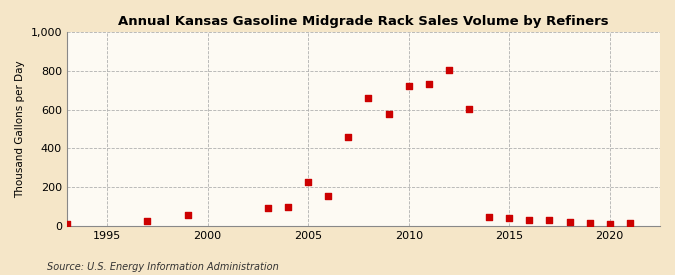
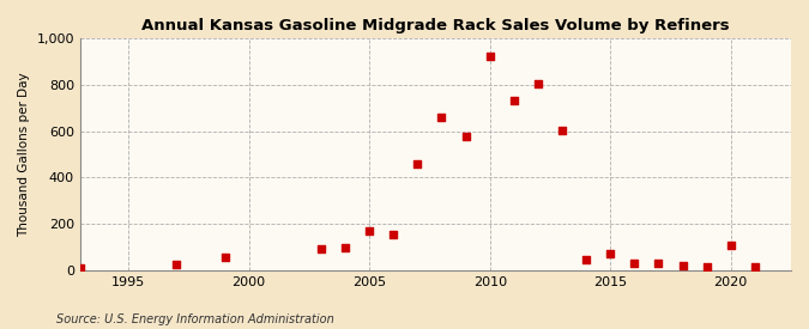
2005: 220 -> 170
2010: 720 -> 920
2015: 40 -> 70
2020: 10 -> 110
